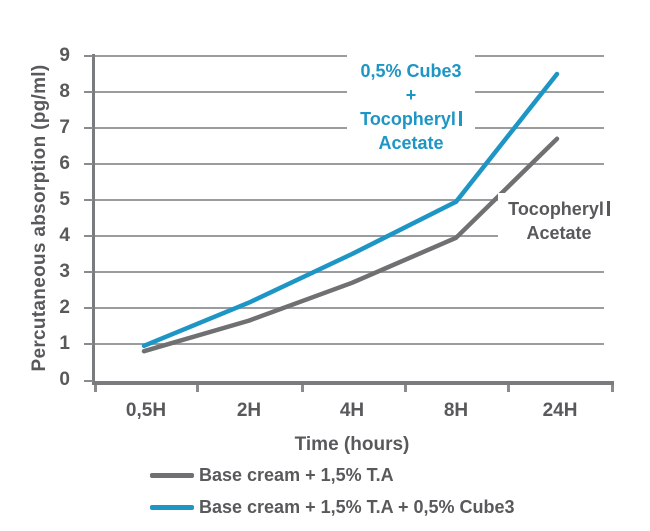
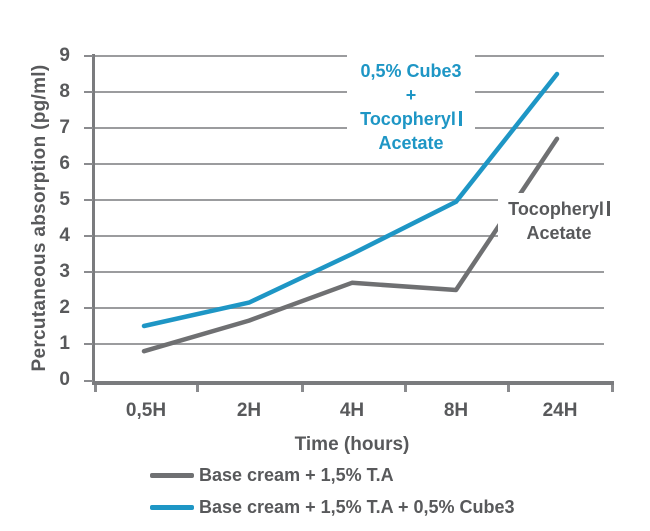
Base cream + 1,5% T.A + 0,5% Cube3/0,5H: 0.9 -> 1.5
Base cream + 1,5% T.A/8H: 4.0 -> 2.5
